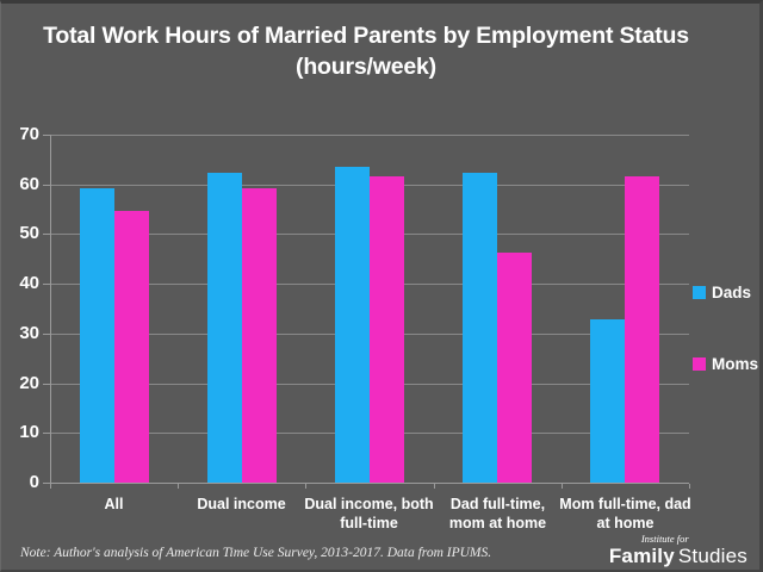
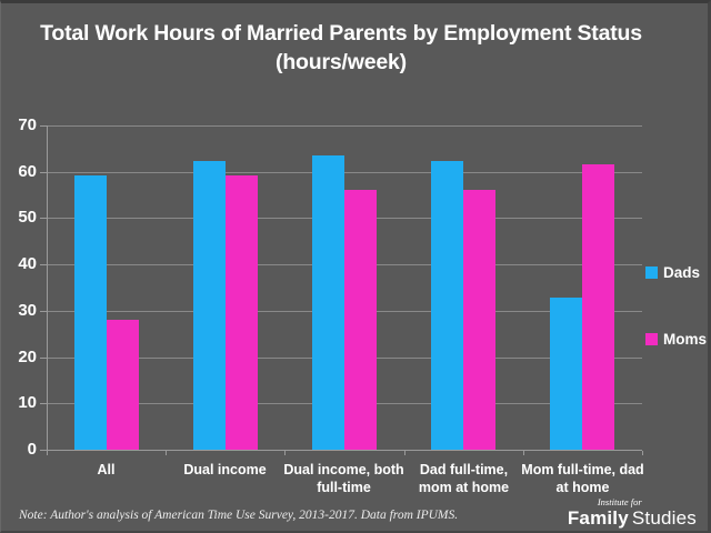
Moms/All: 55 -> 28
Moms/Dual income, both full-time: 62 -> 56
Moms/Dad full-time, mom at home: 46 -> 56
